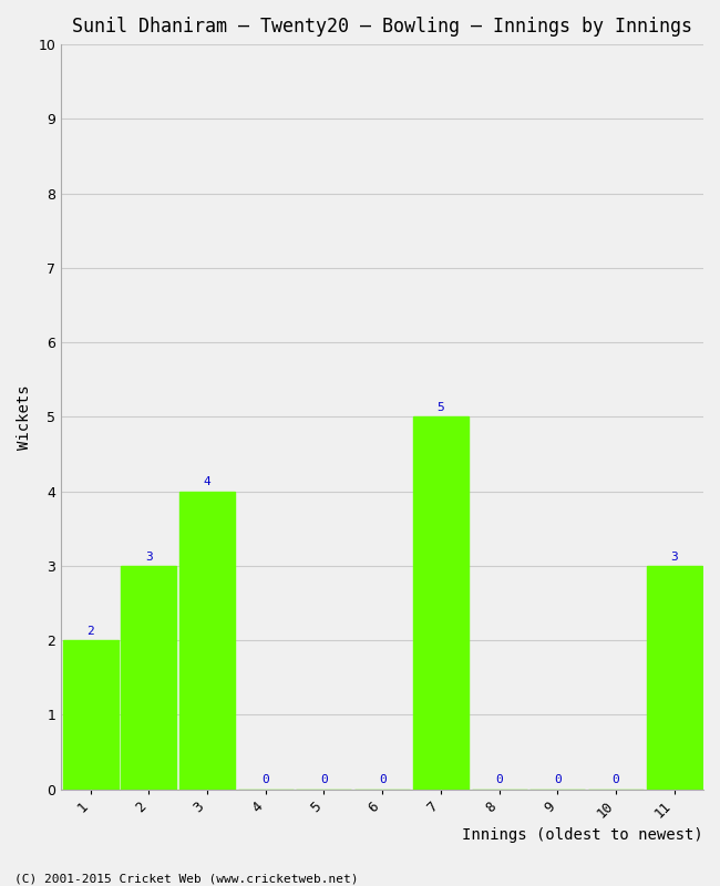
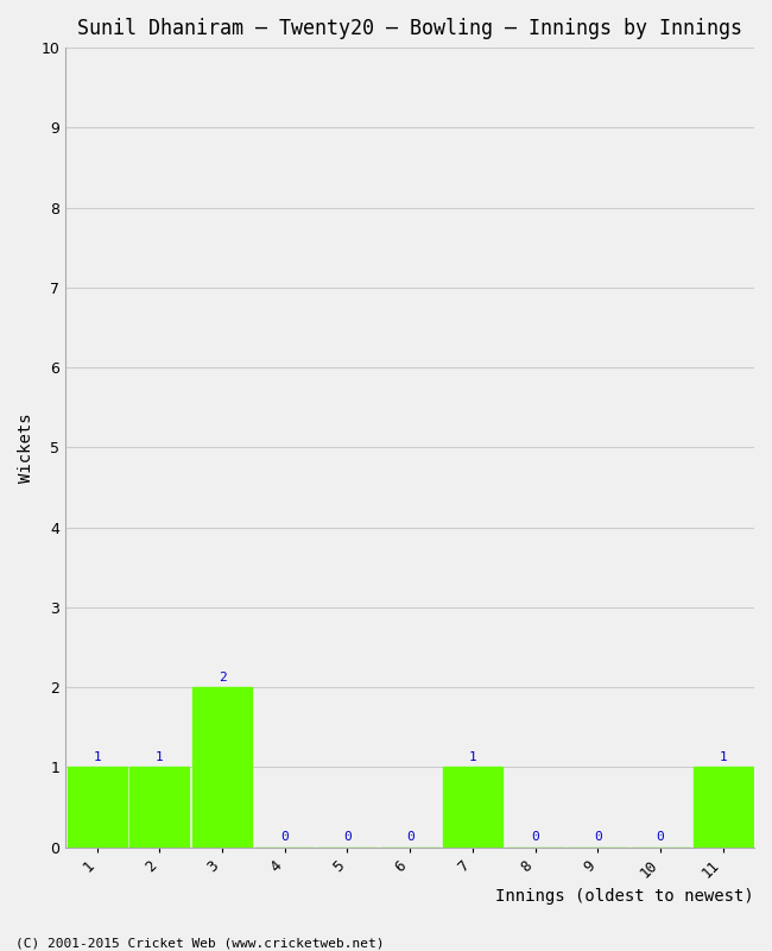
1: 2 -> 1
2: 3 -> 1
3: 4 -> 2
7: 5 -> 1
11: 3 -> 1
